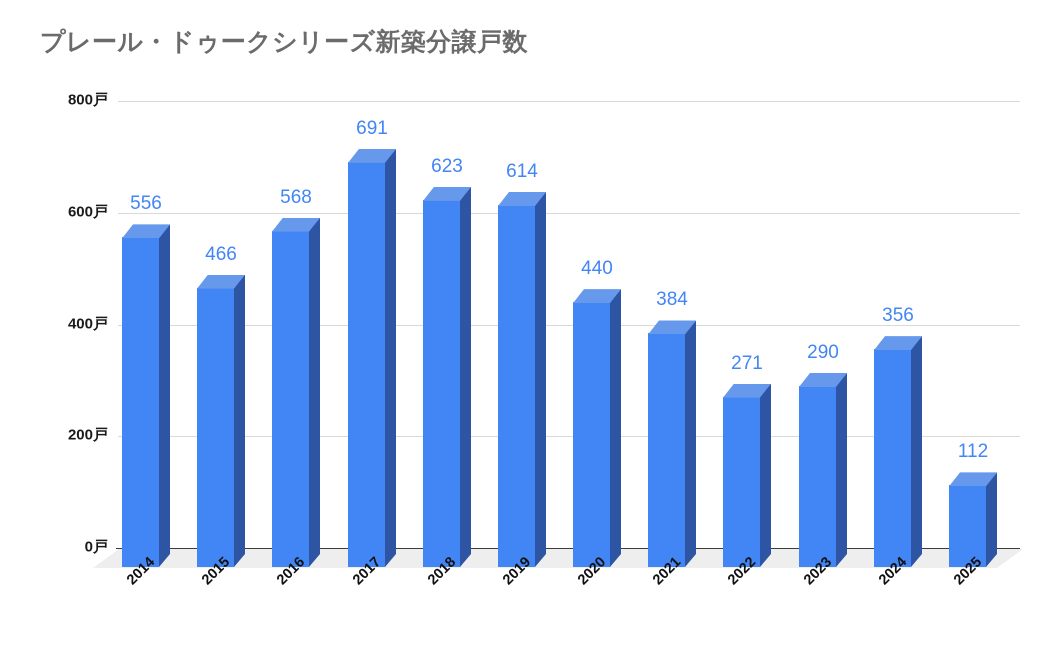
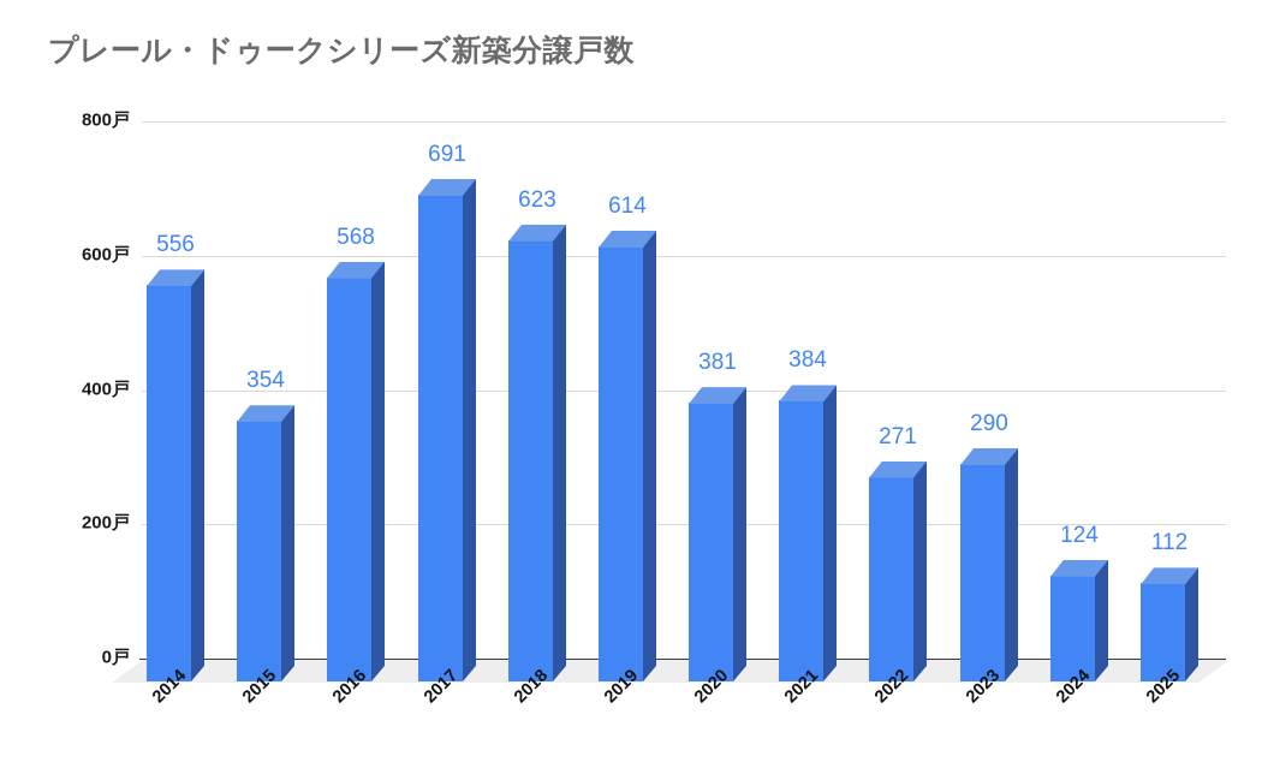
2015: 466 -> 354
2020: 440 -> 381
2024: 356 -> 124
